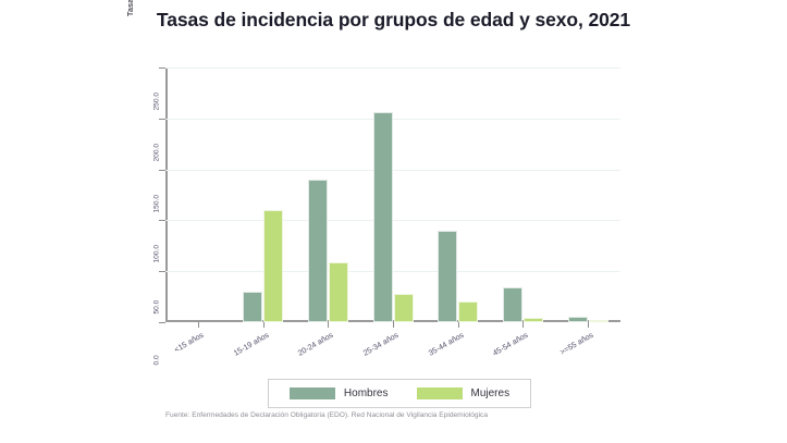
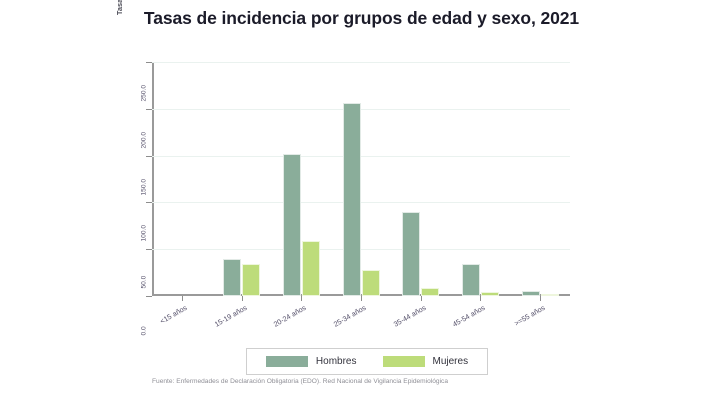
Hombres/15-19 años: 30 -> 40
Mujeres/15-19 años: 110 -> 30
Hombres/20-24 años: 140 -> 150
Mujeres/35-44 años: 20 -> 10
